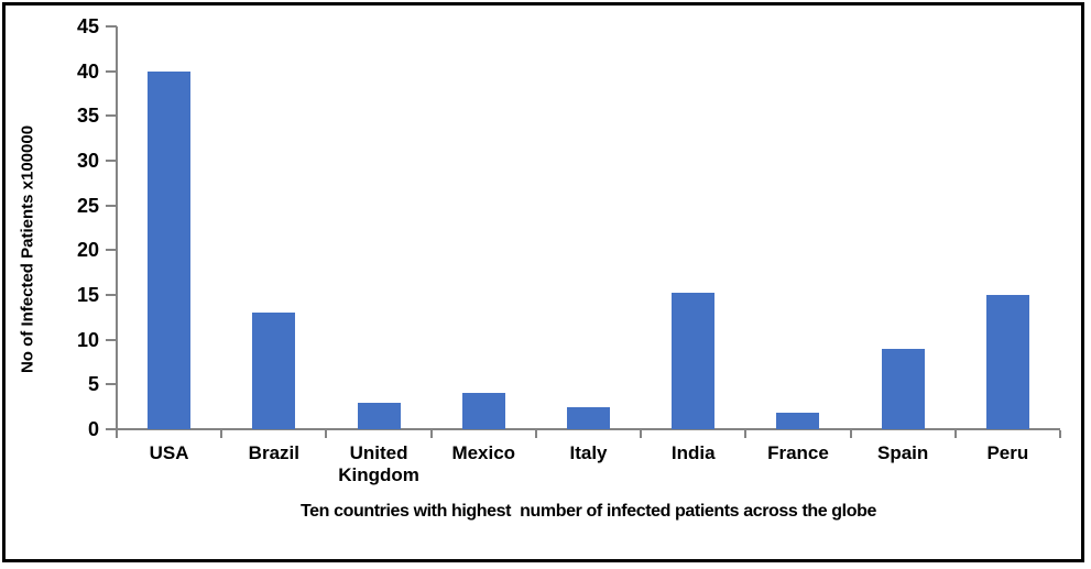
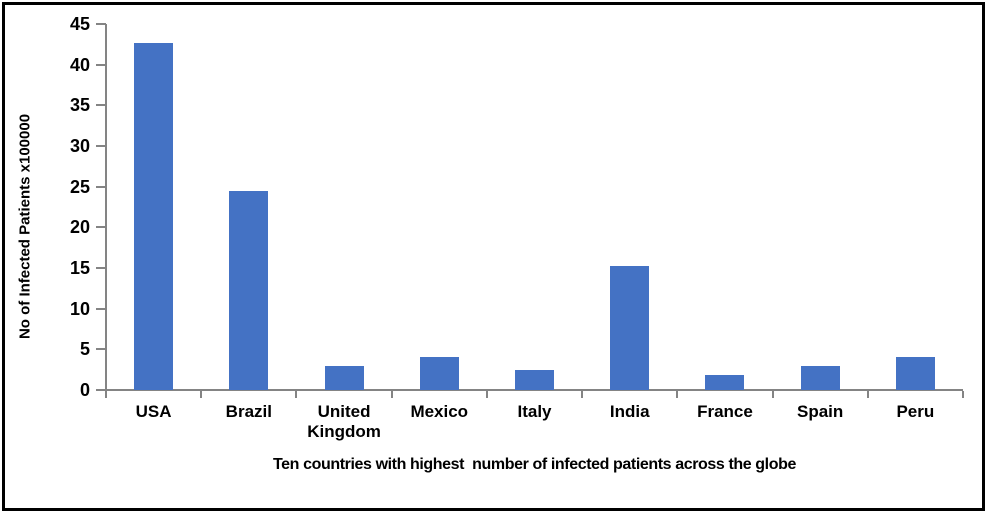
USA: 40 -> 43
Brazil: 13 -> 24
Spain: 9 -> 3
Peru: 15 -> 4
